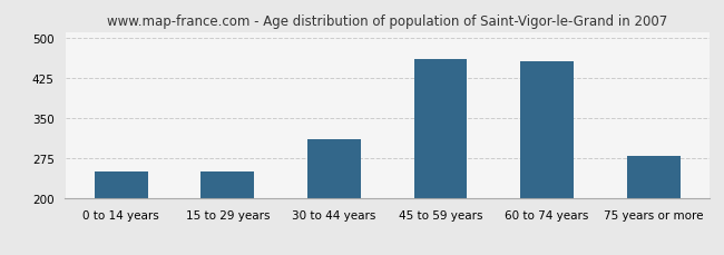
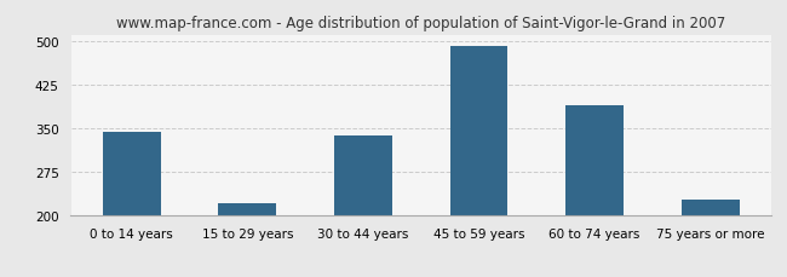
0 to 14 years: 250 -> 344
15 to 29 years: 250 -> 222
30 to 44 years: 310 -> 338
45 to 59 years: 460 -> 491
60 to 74 years: 455 -> 390
75 years or more: 280 -> 228
